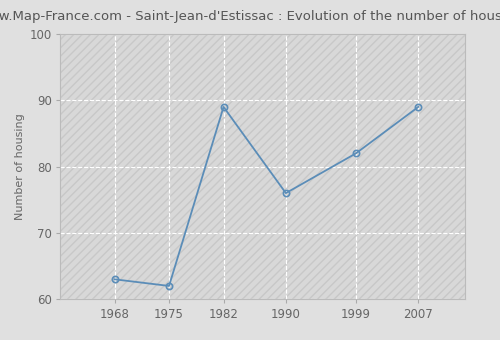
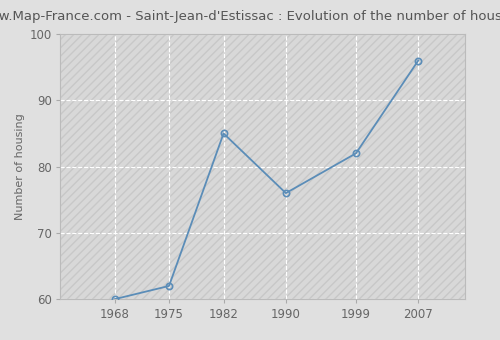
1968: 63 -> 60
1982: 89 -> 85
2007: 89 -> 96
